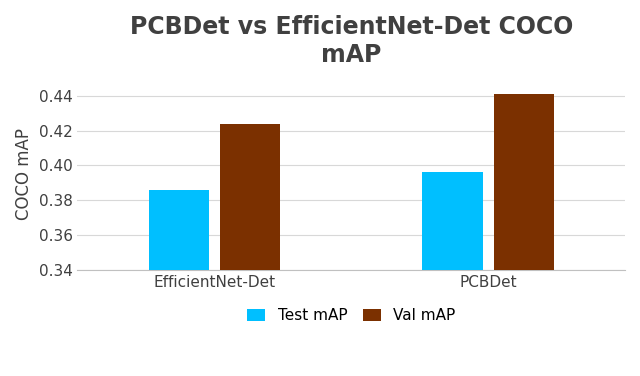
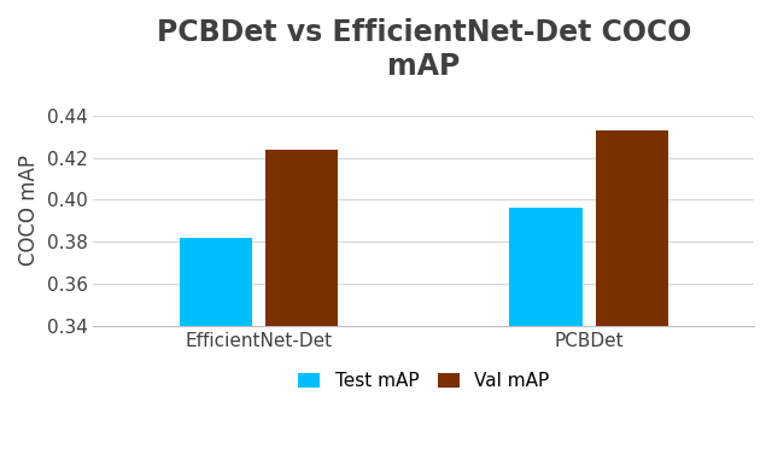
Test mAP/EfficientNet-Det: 0.386 -> 0.382
Val mAP/PCBDet: 0.441 -> 0.433
